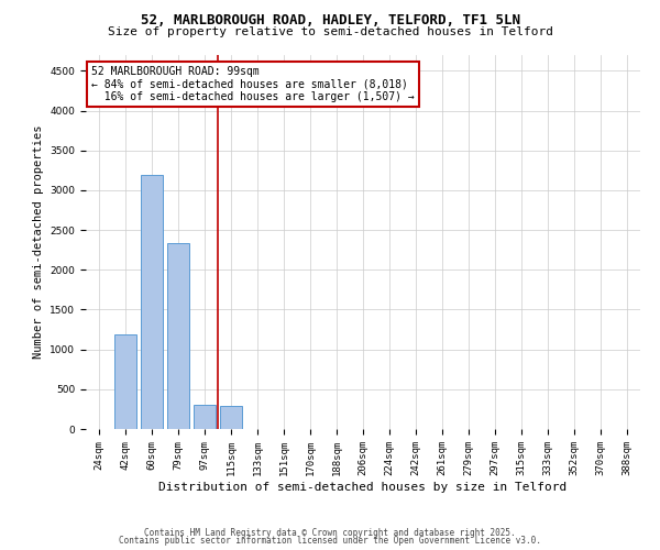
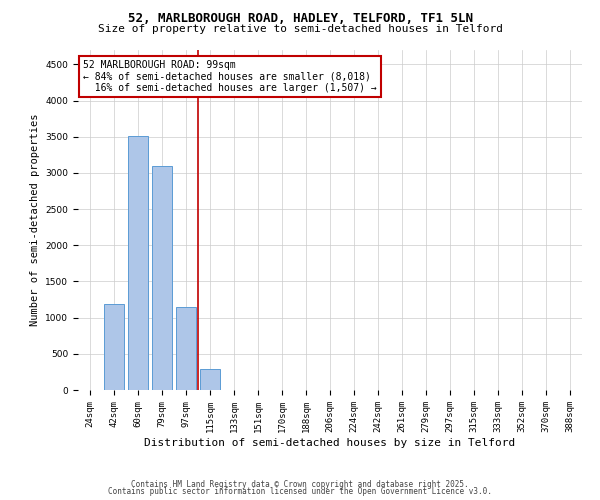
60sqm: 3200 -> 3510
79sqm: 2340 -> 3090
97sqm: 300 -> 1150
